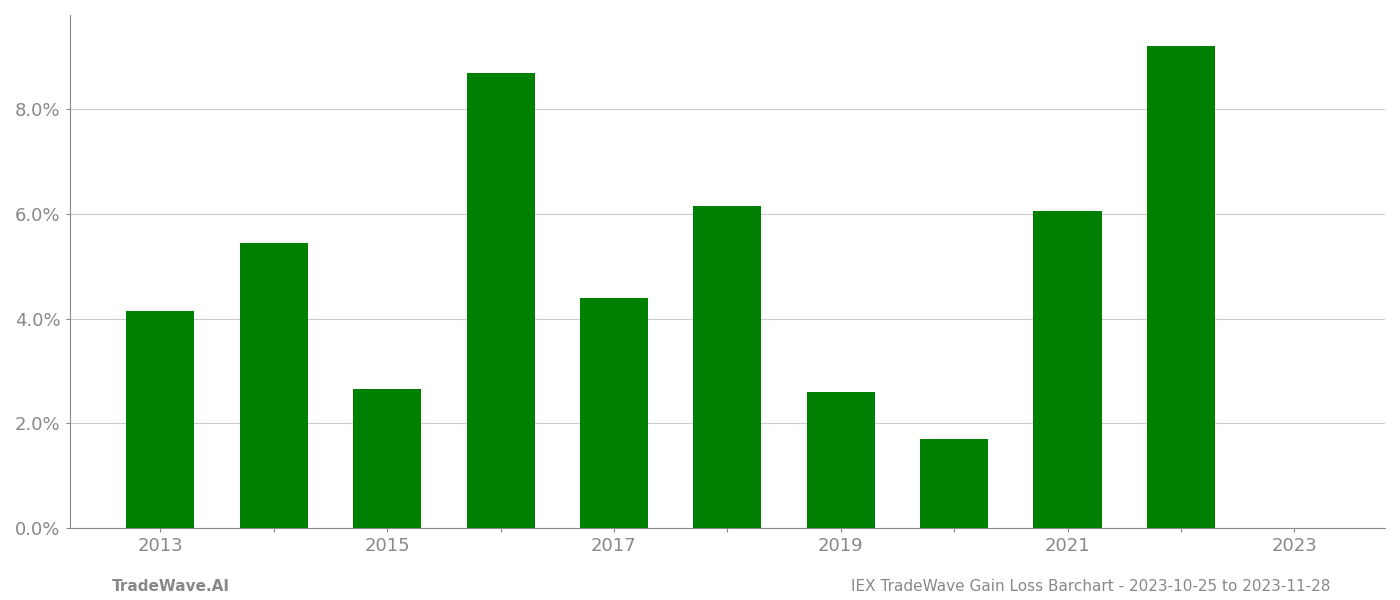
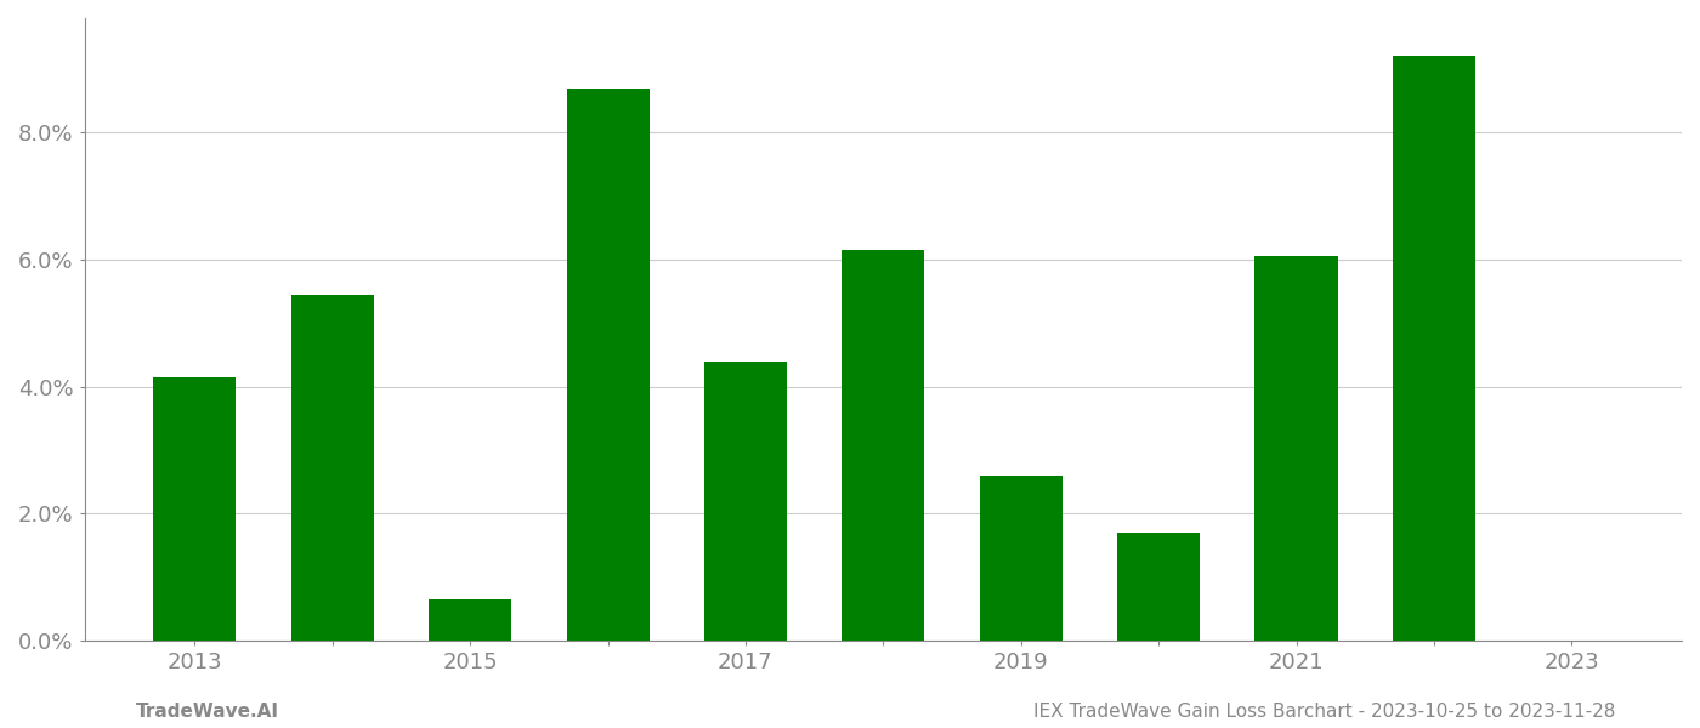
2015: 2.65% -> 0.64%
